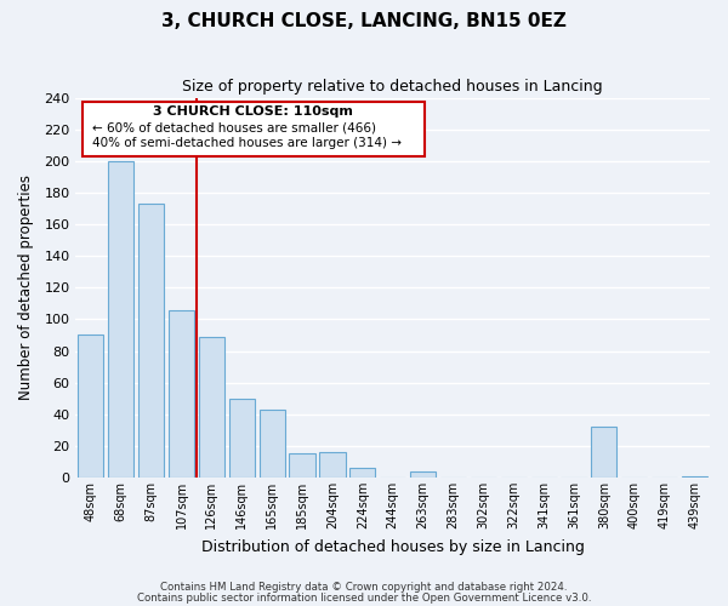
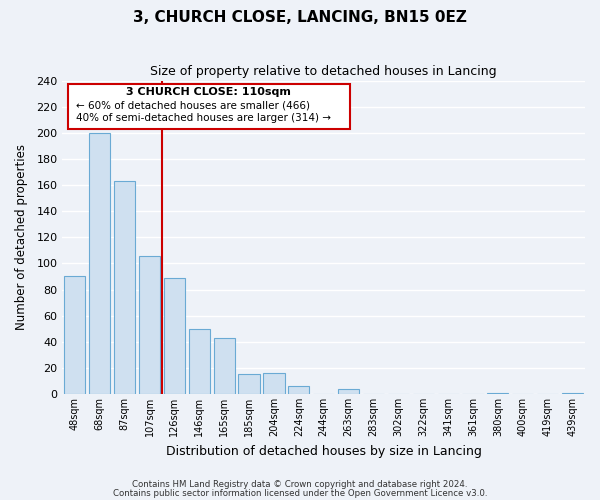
87sqm: 173 -> 163
380sqm: 32 -> 1
